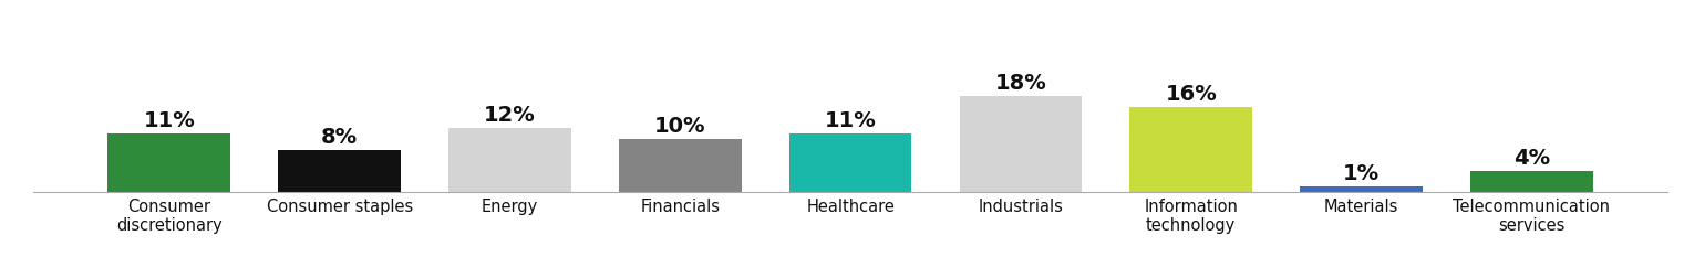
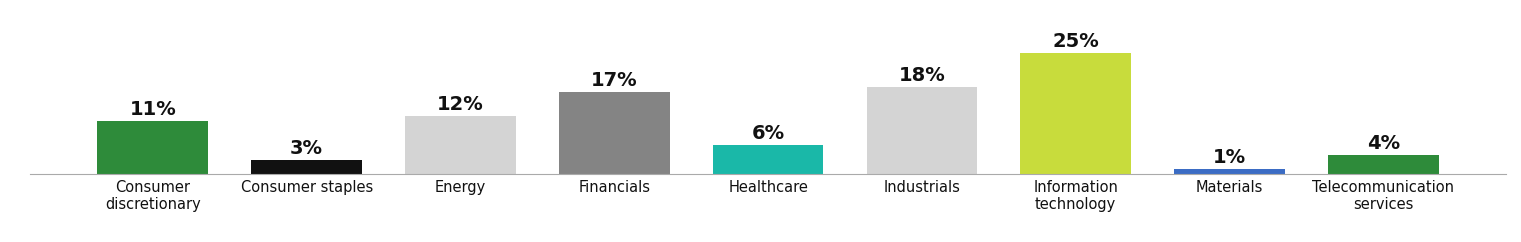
Consumer staples: 8% -> 3%
Financials: 10% -> 17%
Healthcare: 11% -> 6%
Information technology: 16% -> 25%
